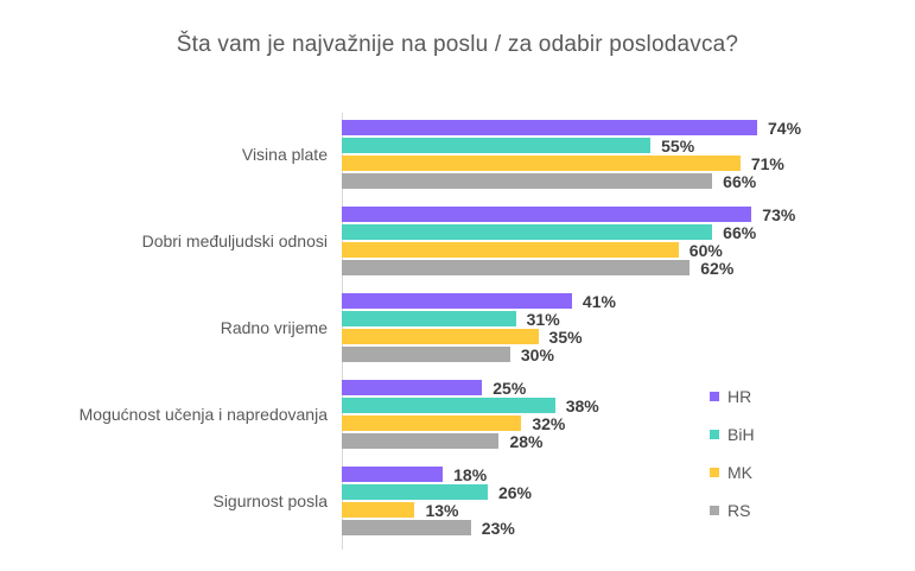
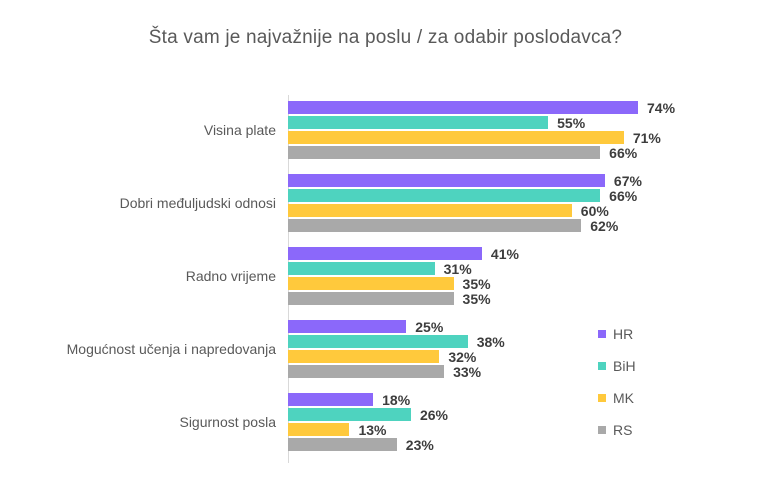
HR/Dobri međuljudski odnosi: 73% -> 67%
RS/Radno vrijeme: 30% -> 35%
RS/Mogućnost učenja i napredovanja: 28% -> 33%
